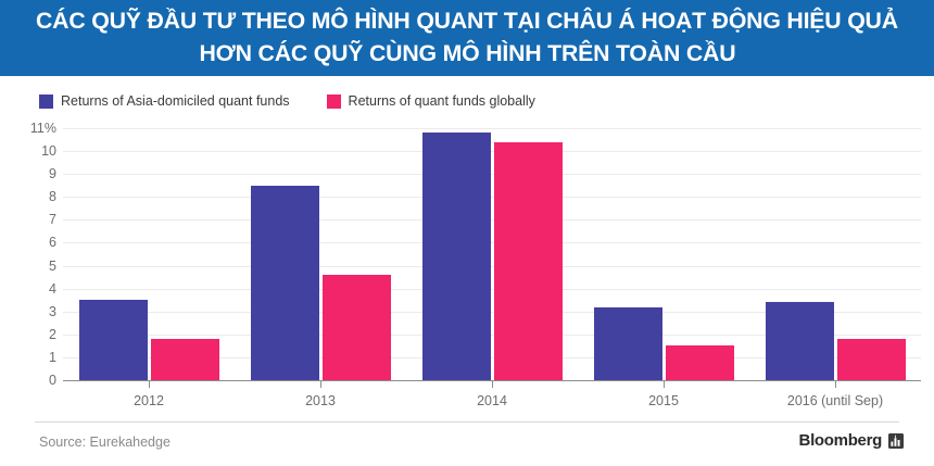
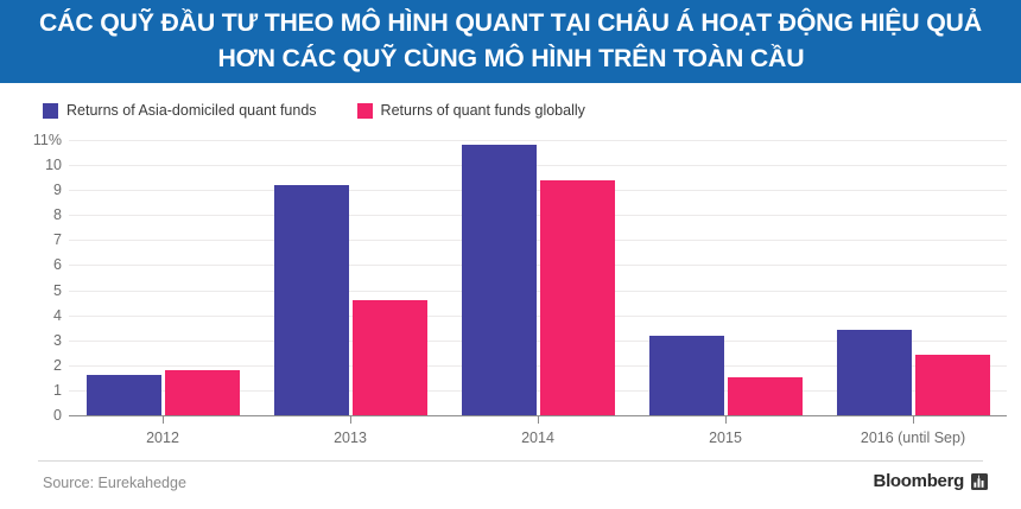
Returns of Asia-domiciled quant funds/2012: 3.5% -> 1.6%
Returns of Asia-domiciled quant funds/2013: 8.5% -> 9.2%
Returns of quant funds globally/2014: 10.4% -> 9.4%
Returns of quant funds globally/2016 (until Sep): 1.8% -> 2.4%
